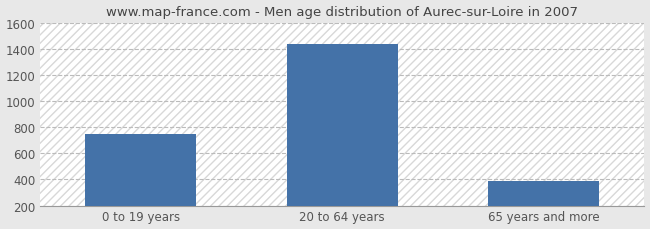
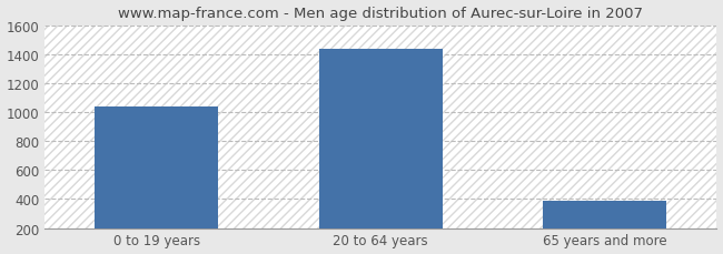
0 to 19 years: 750 -> 1040
